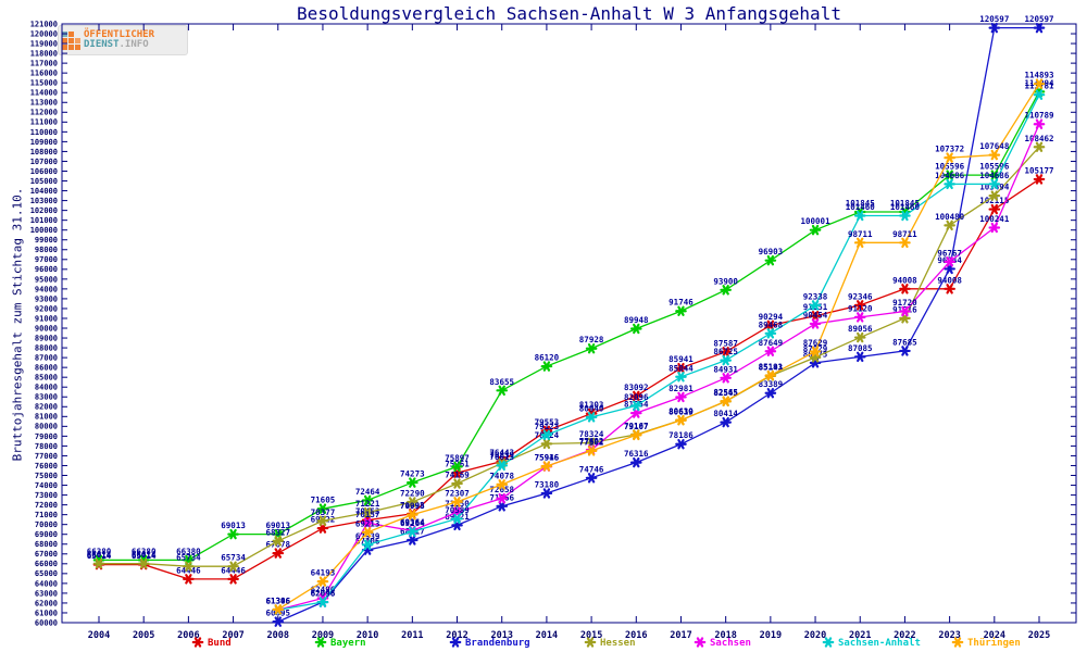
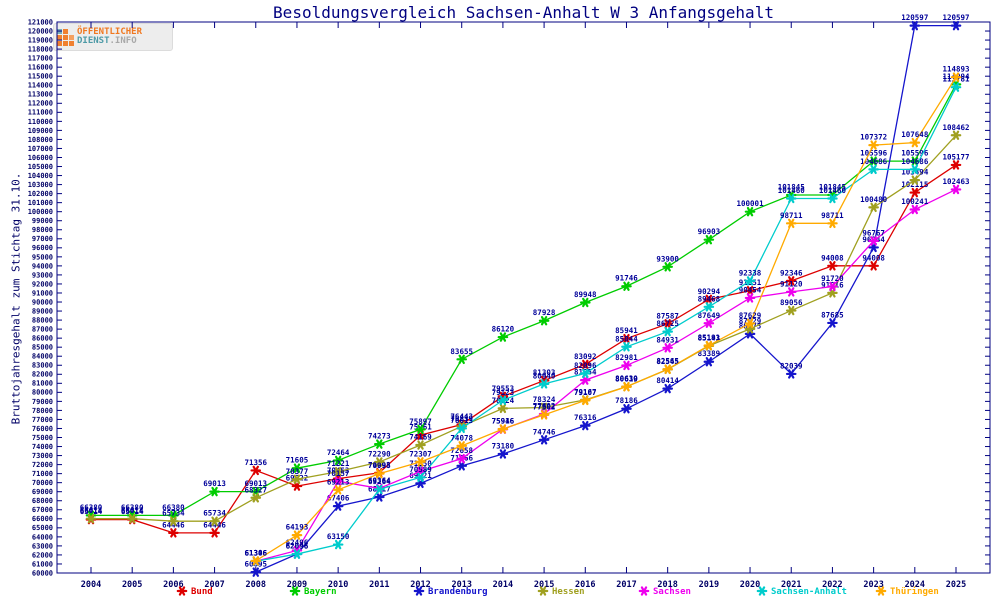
Bund/2008: 67078 -> 71356
Sachsen-Anhalt/2010: 67939 -> 63150
Brandenburg/2021: 87085 -> 82039
Sachsen/2025: 110789 -> 102463
